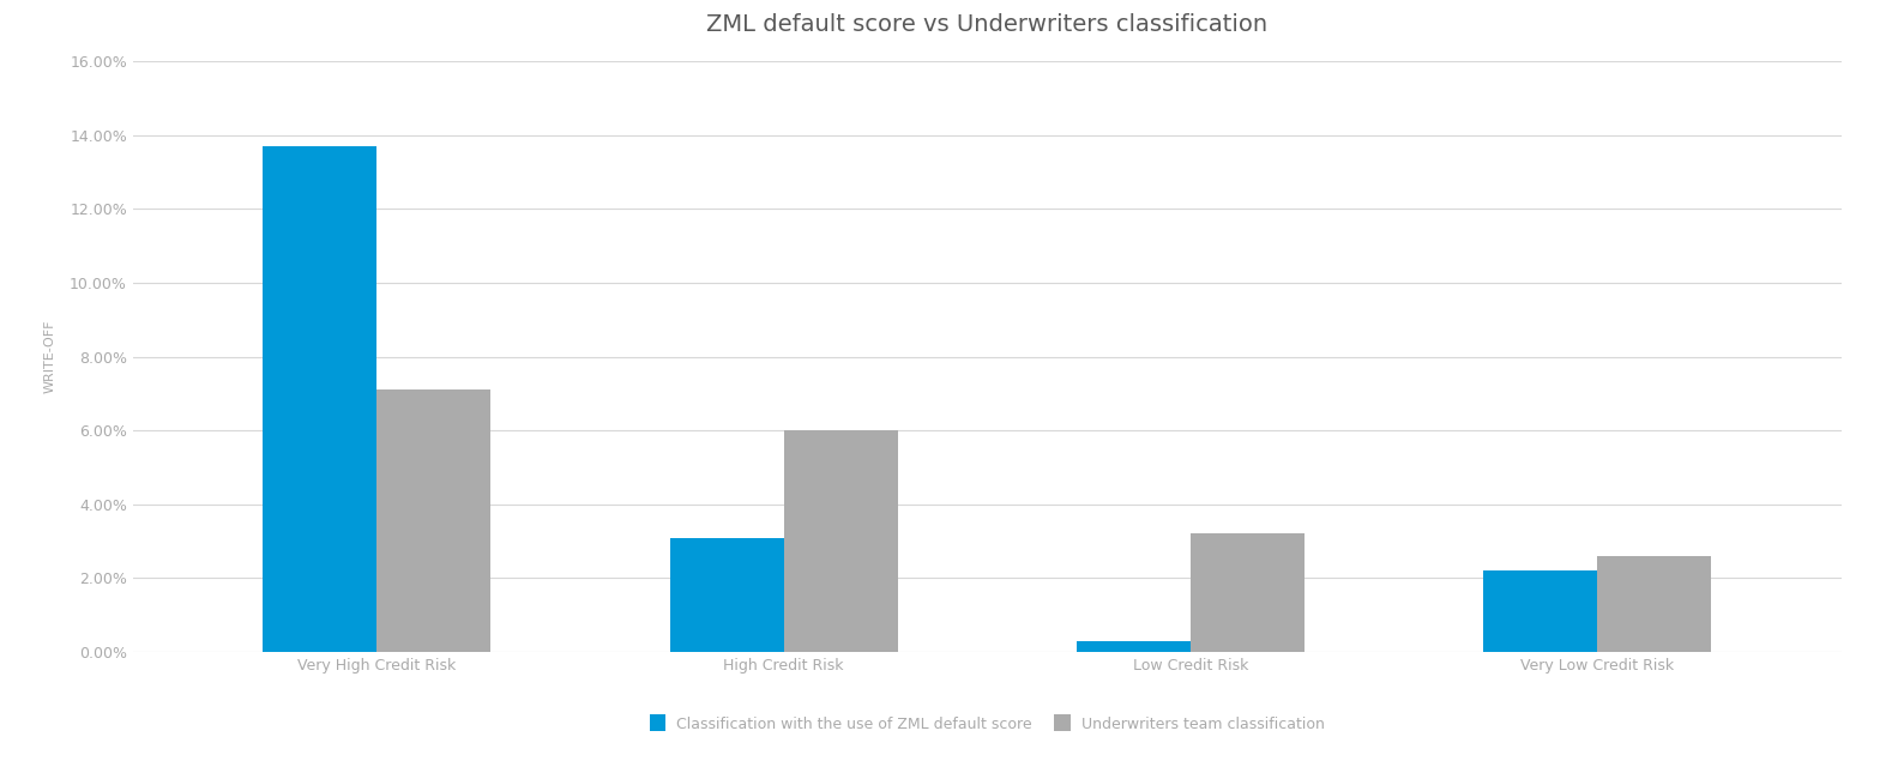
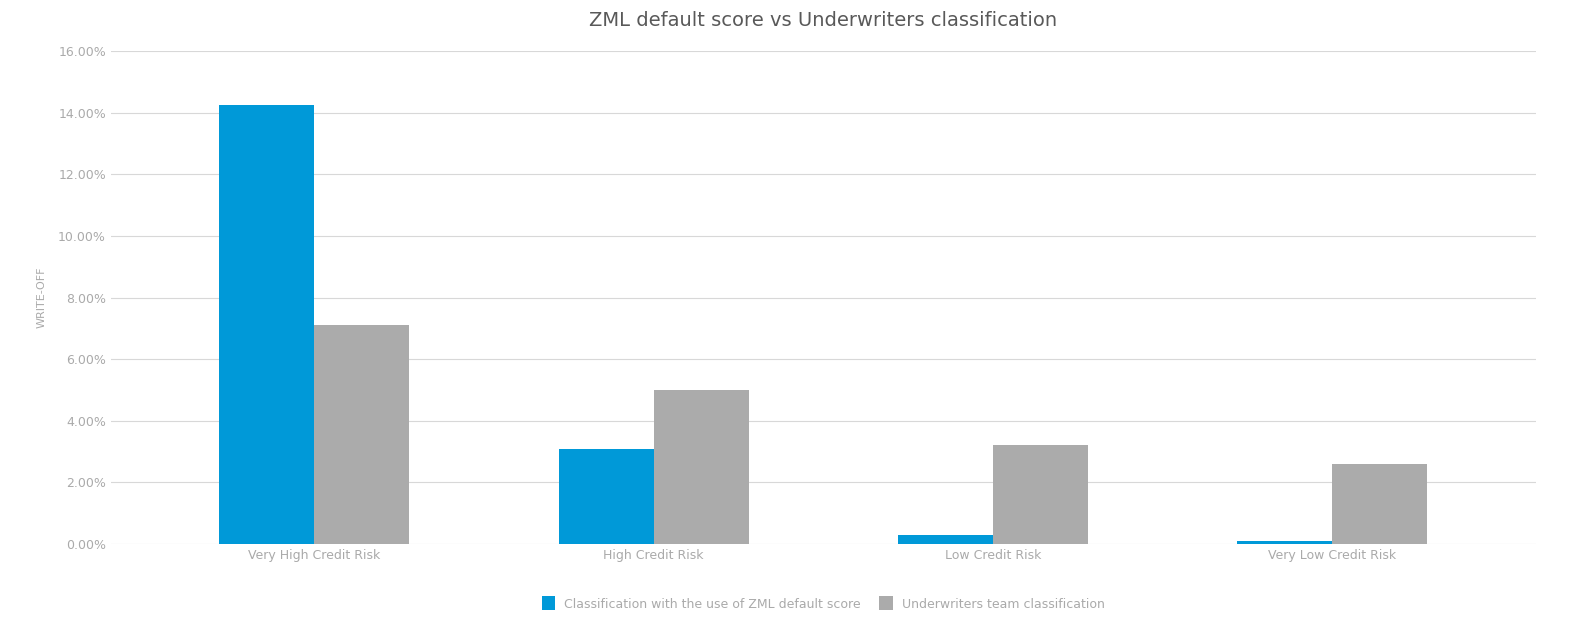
Classification with the use of ZML default score/Very High Credit Risk: 13.70% -> 14.25%
Underwriters team classification/High Credit Risk: 6.0% -> 5.0%
Classification with the use of ZML default score/Very Low Credit Risk: 2.20% -> 0.10%
